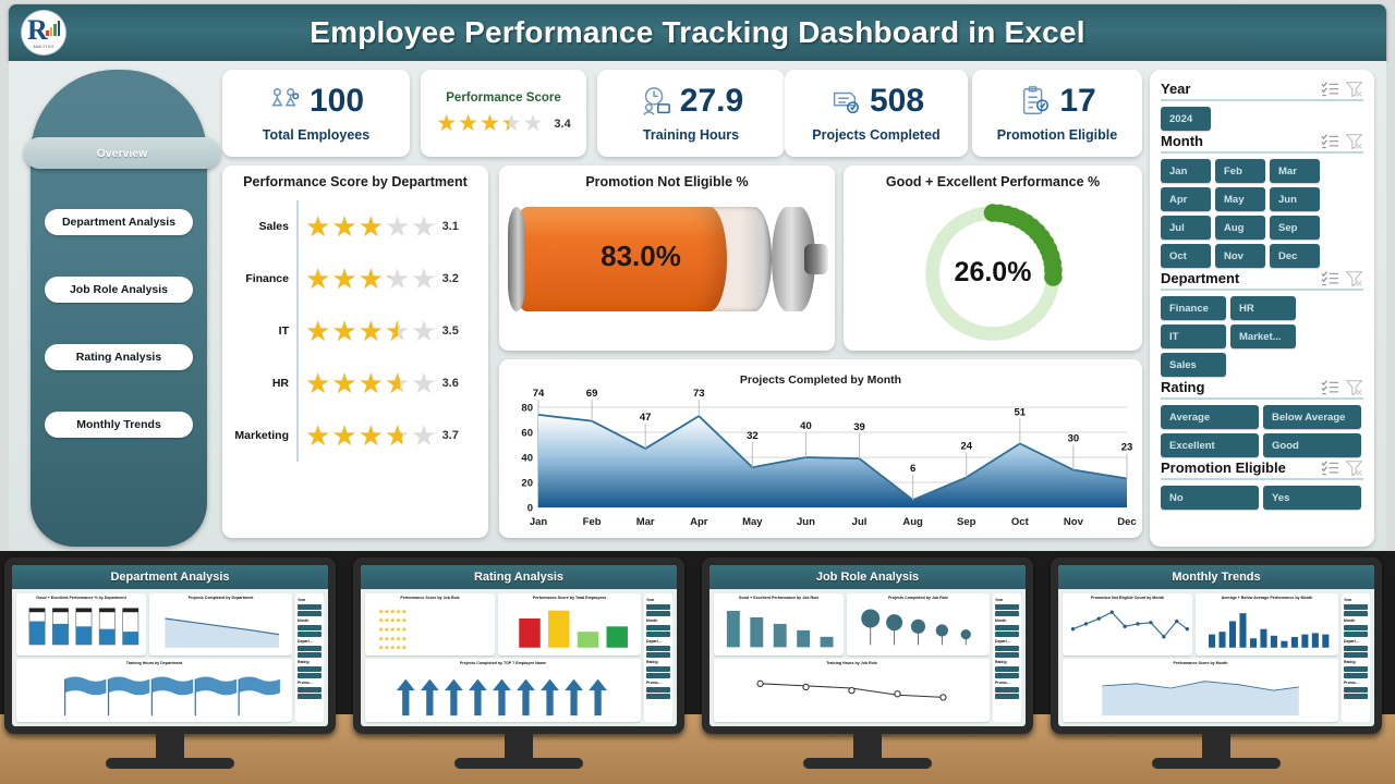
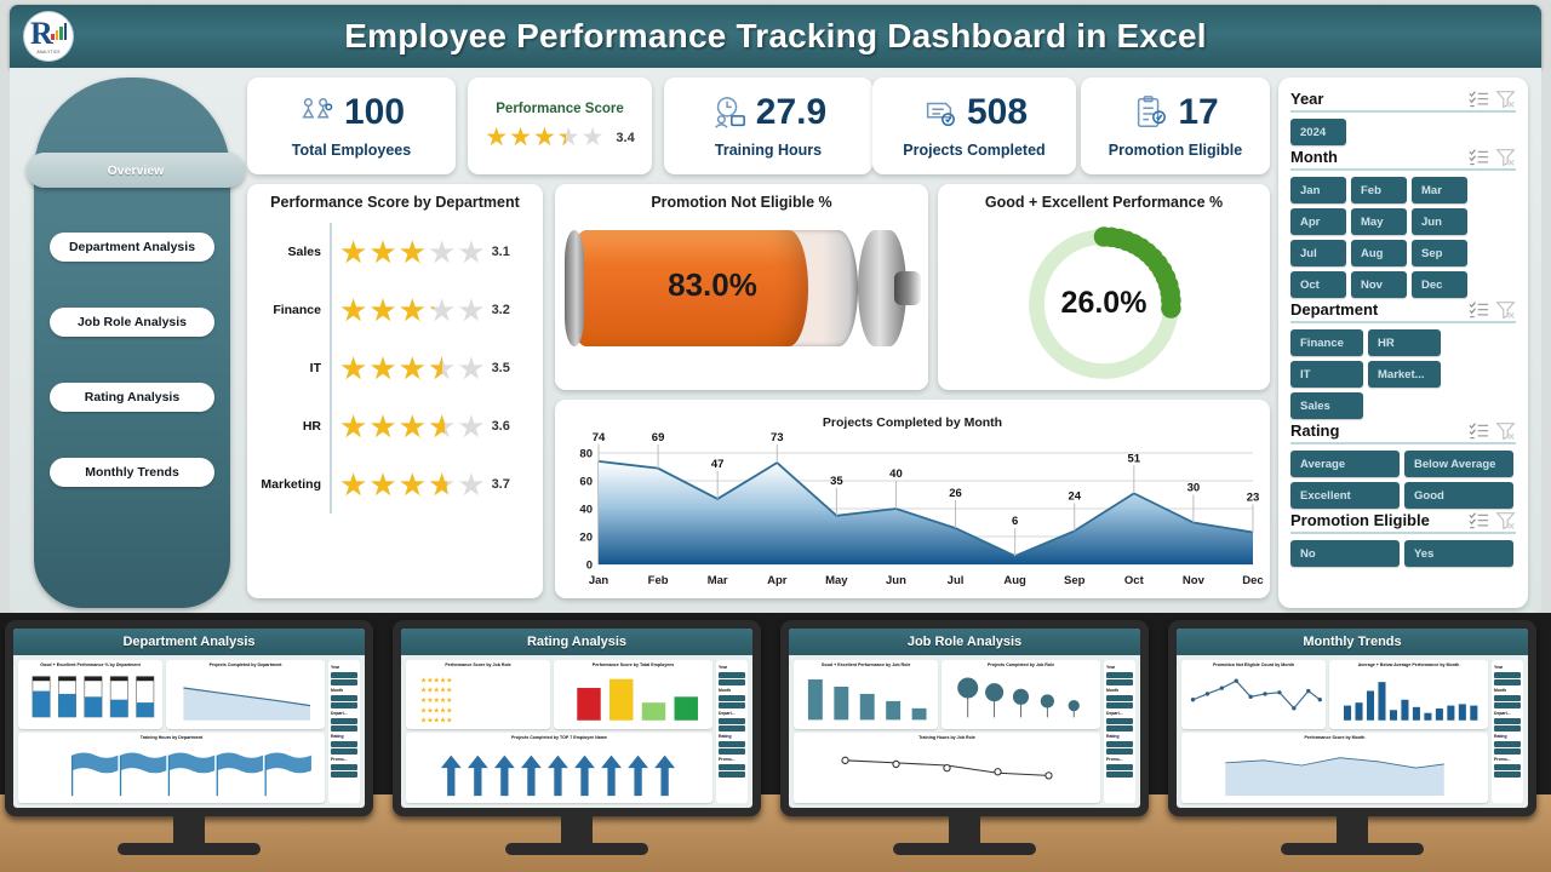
Projects Completed by Month/May: 32 -> 35
Projects Completed by Month/Jul: 39 -> 26
